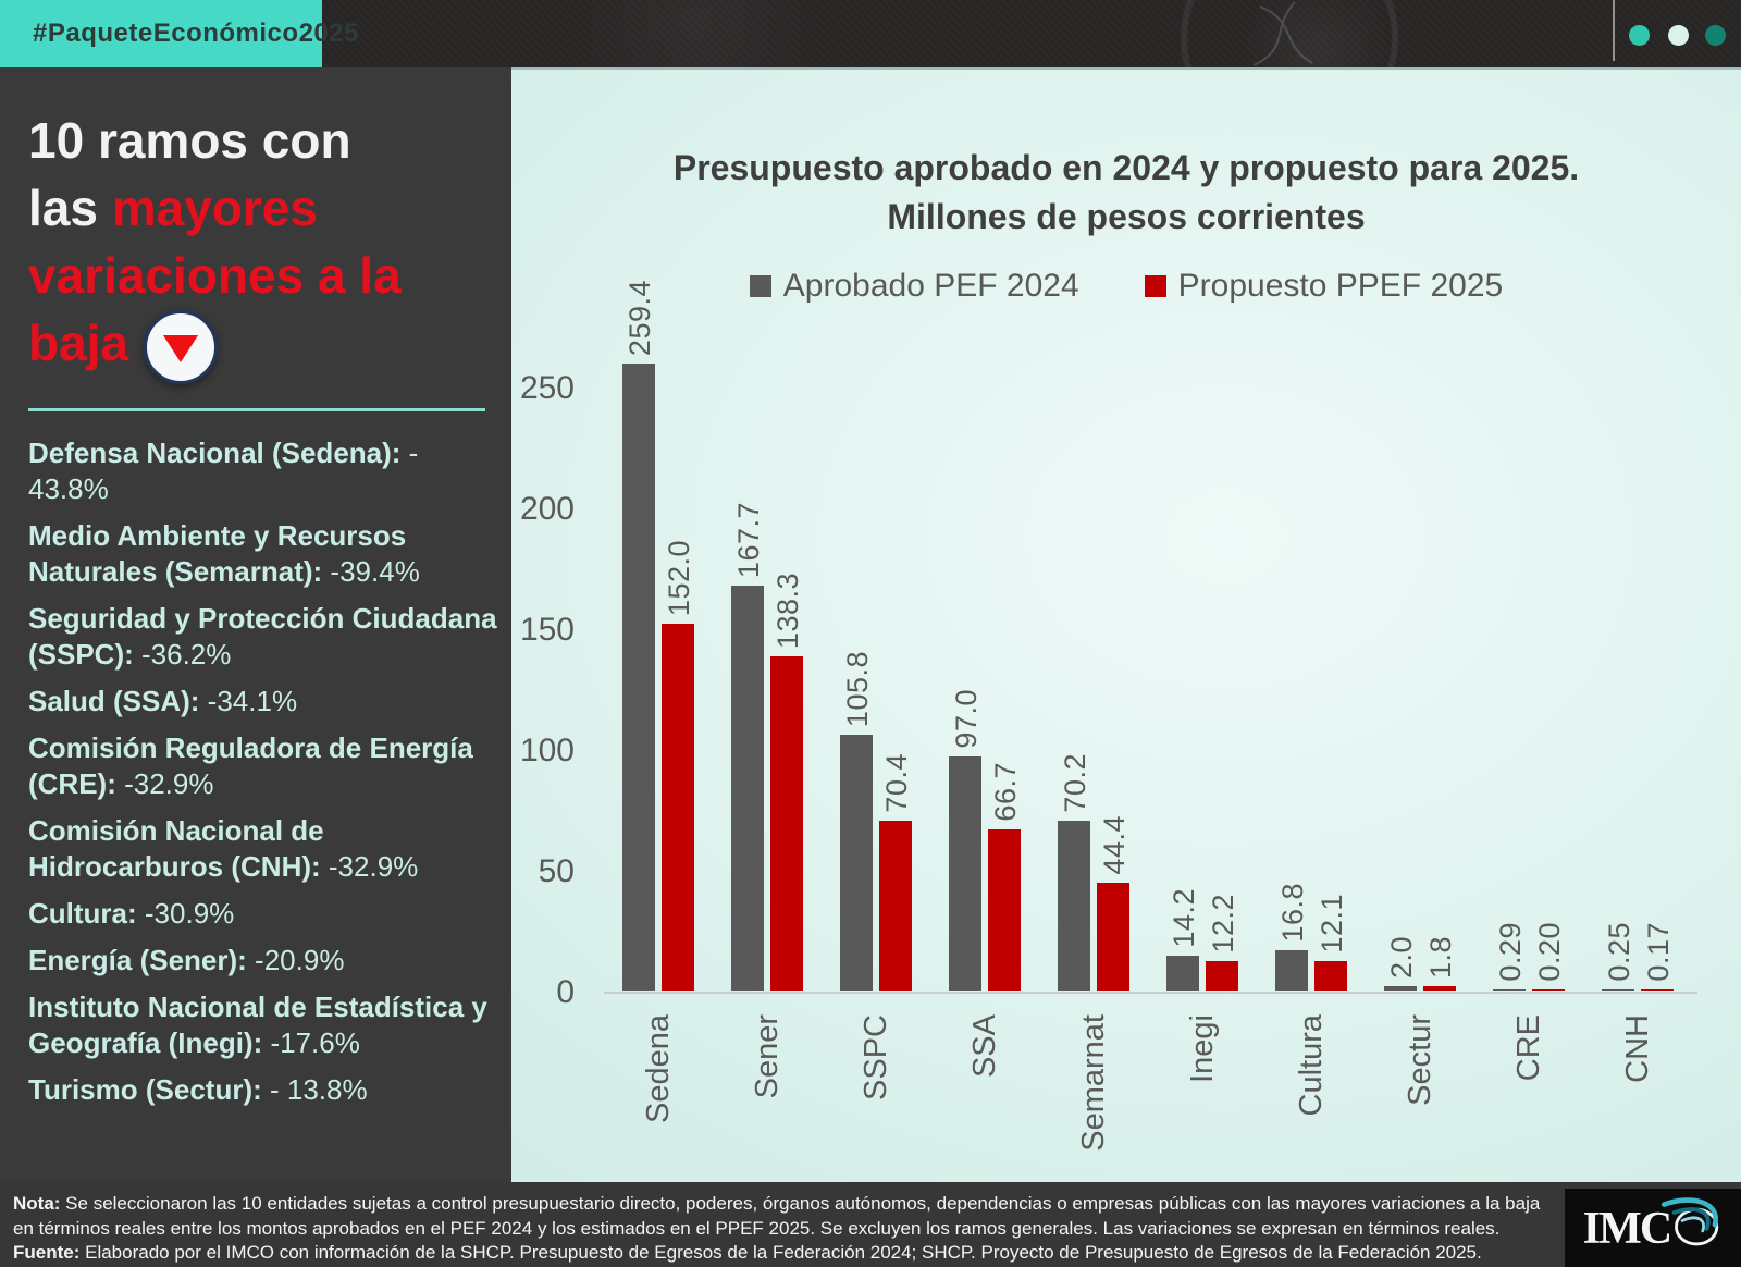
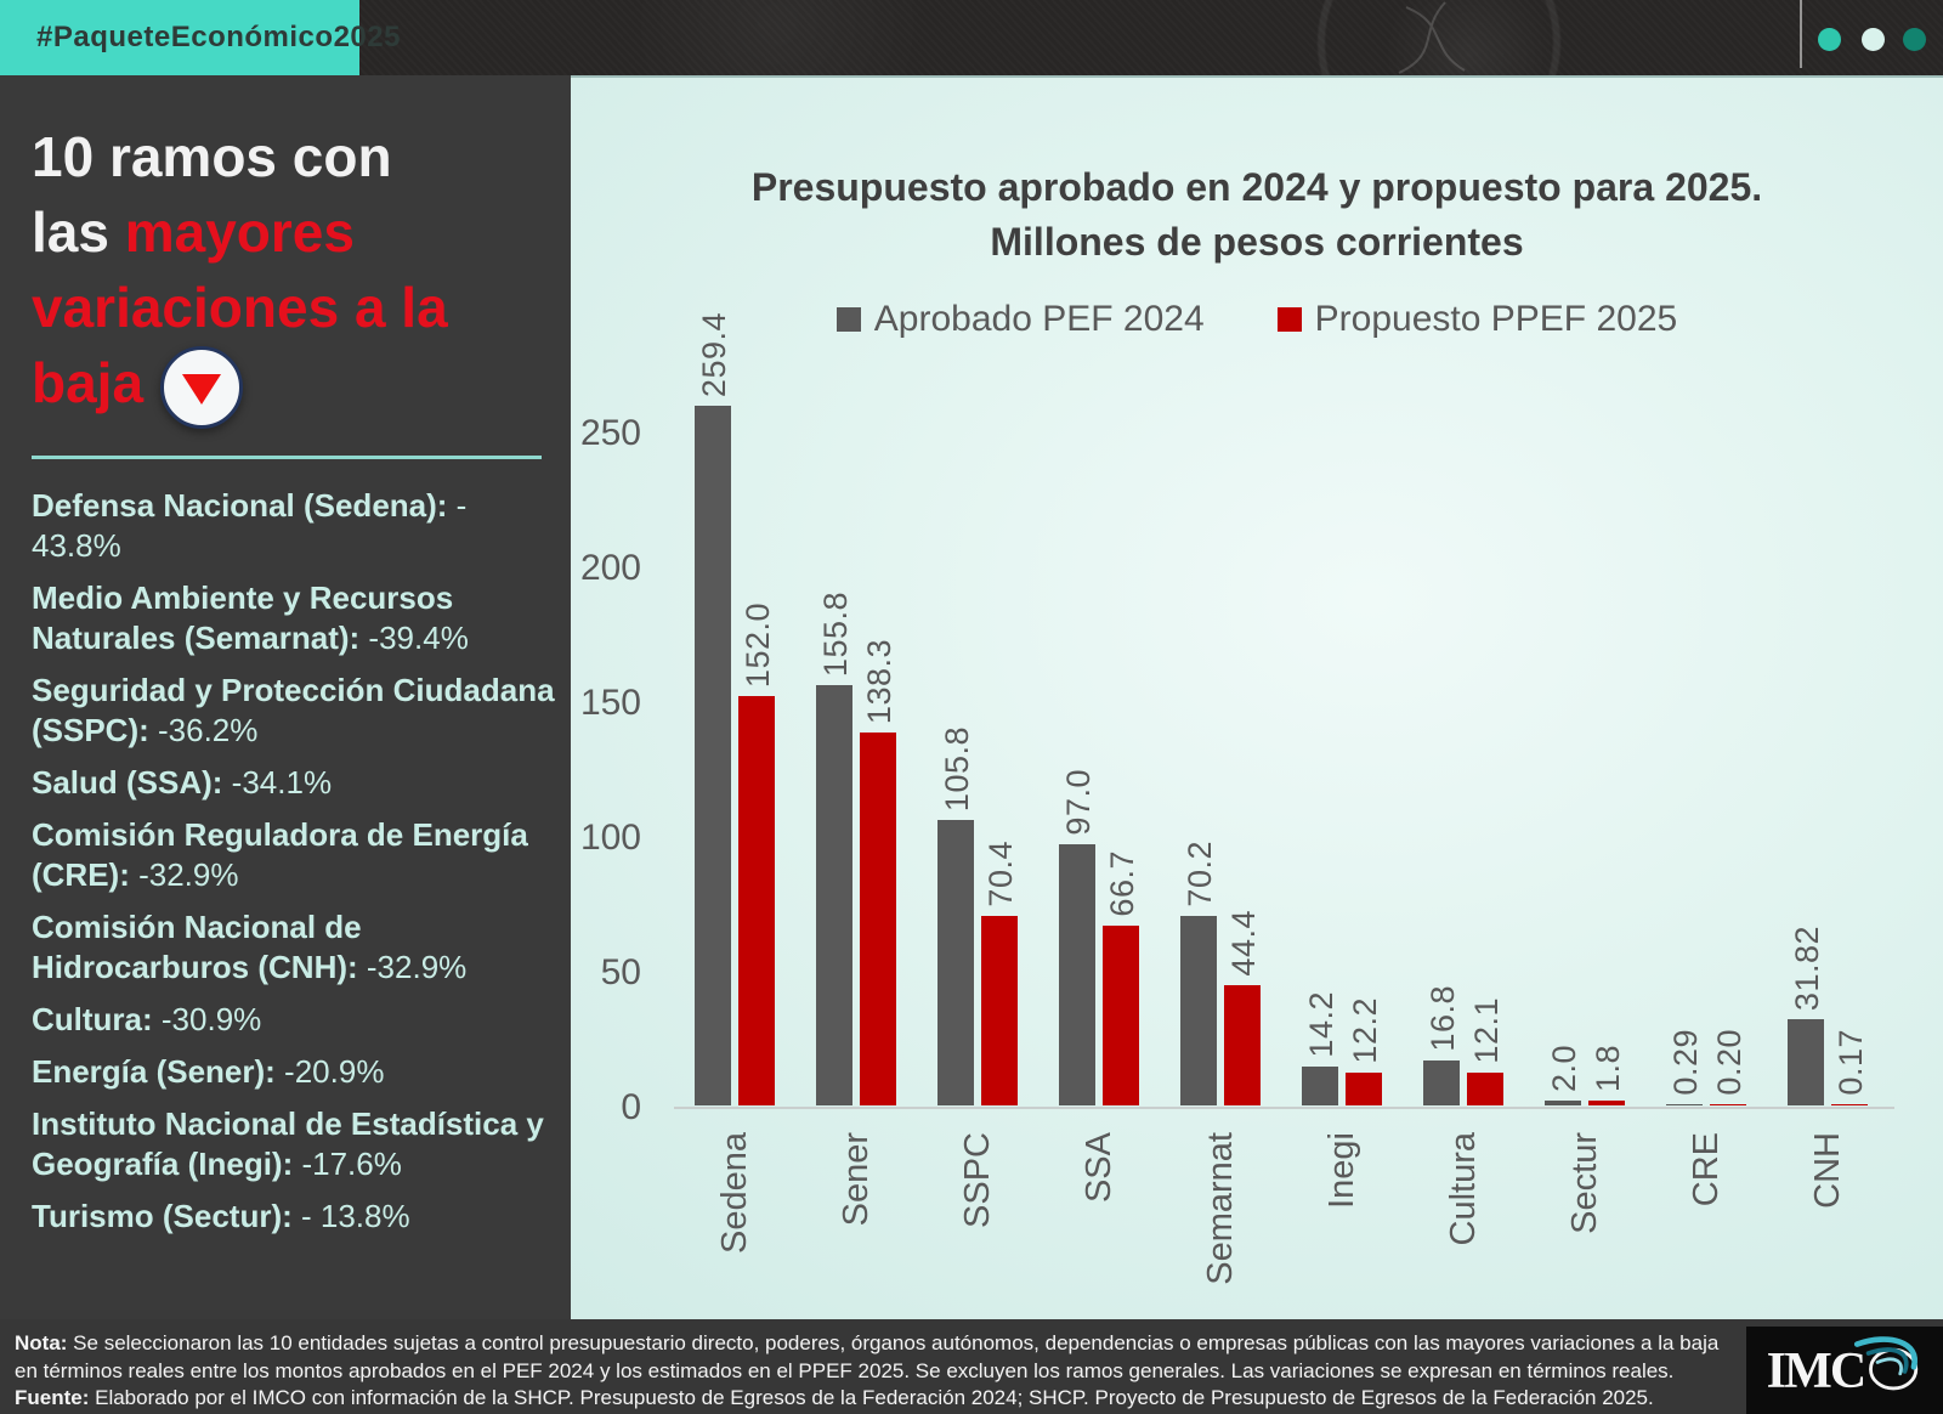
Aprobado PEF 2024/Sener: 167.7 -> 155.8
Aprobado PEF 2024/CNH: 0.25 -> 31.82
